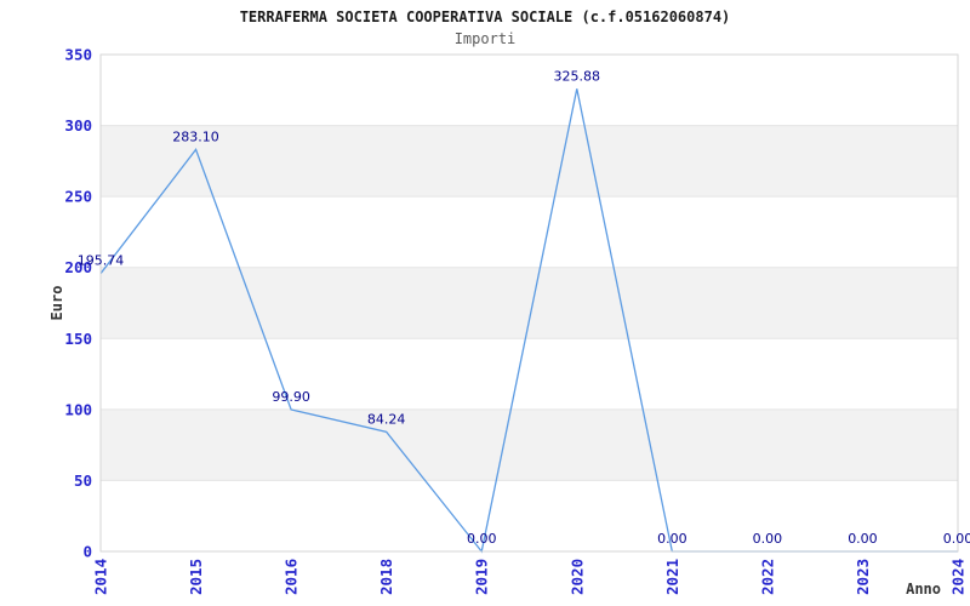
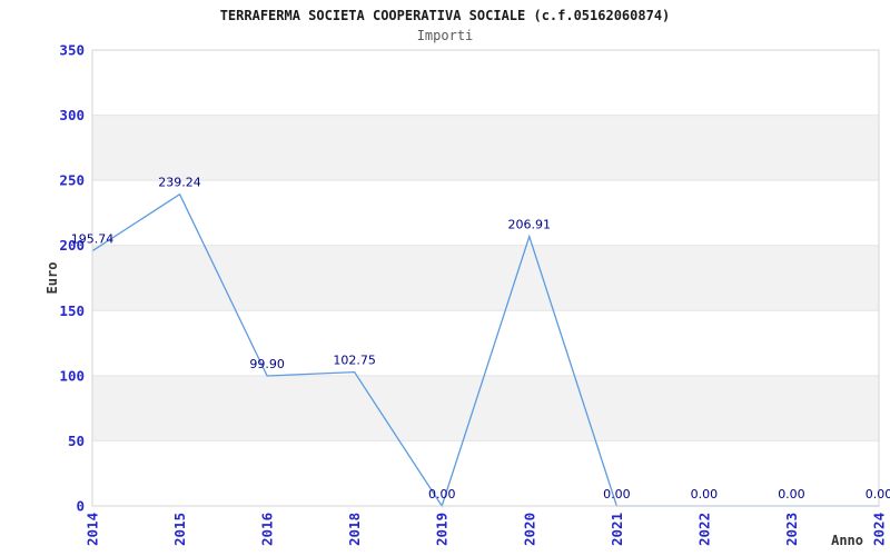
2015: 283.10 -> 239.24
2018: 84.24 -> 102.75
2020: 325.88 -> 206.91
